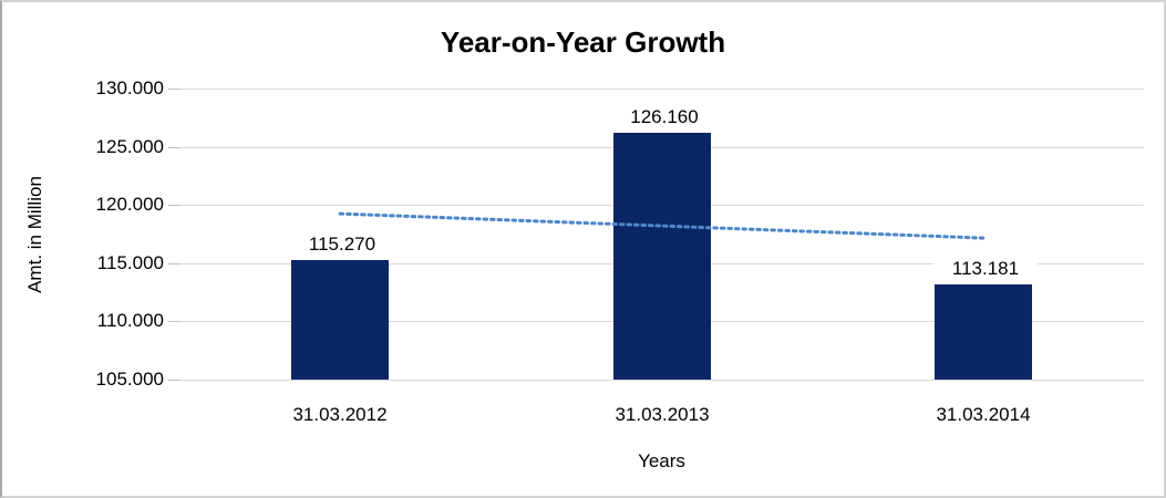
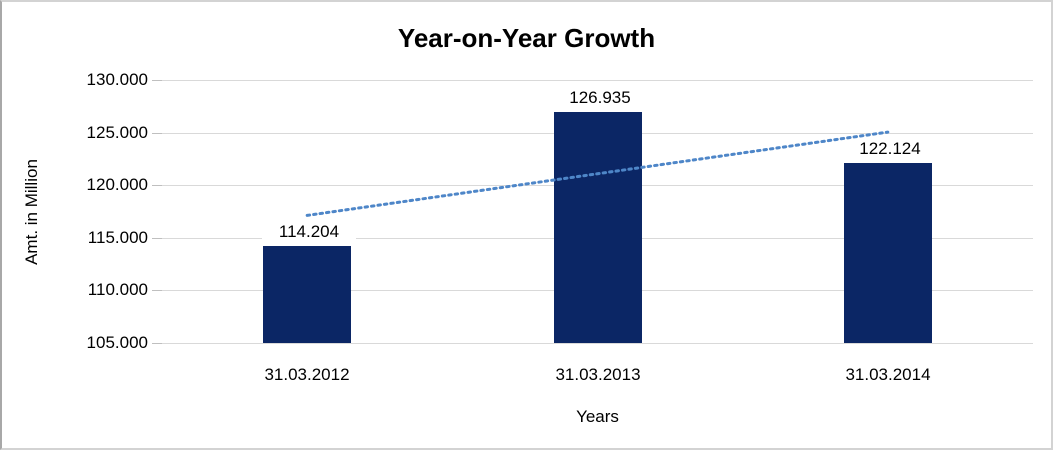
31.03.2012: 115.270 -> 114.204
31.03.2013: 126.160 -> 126.935
31.03.2014: 113.181 -> 122.124
